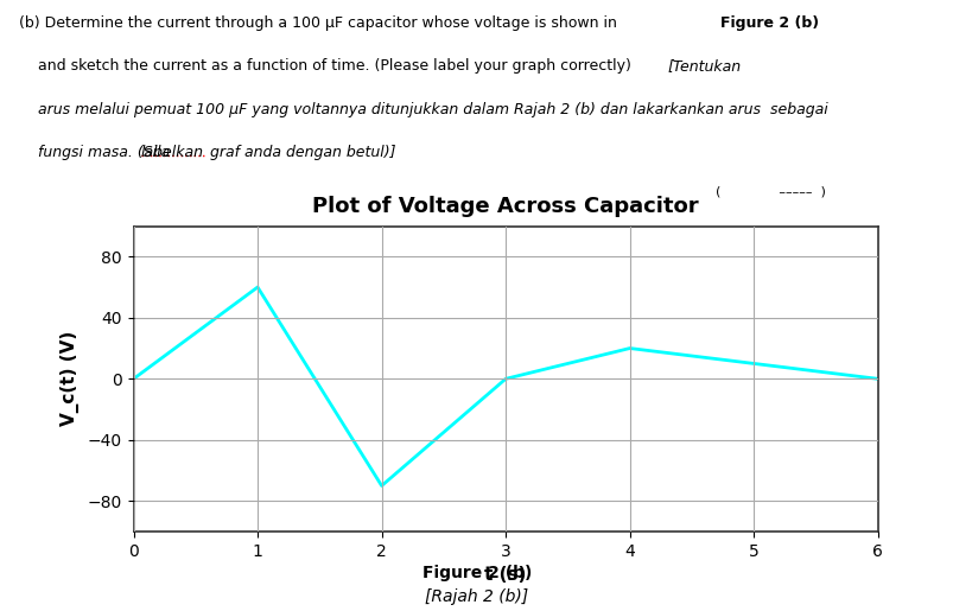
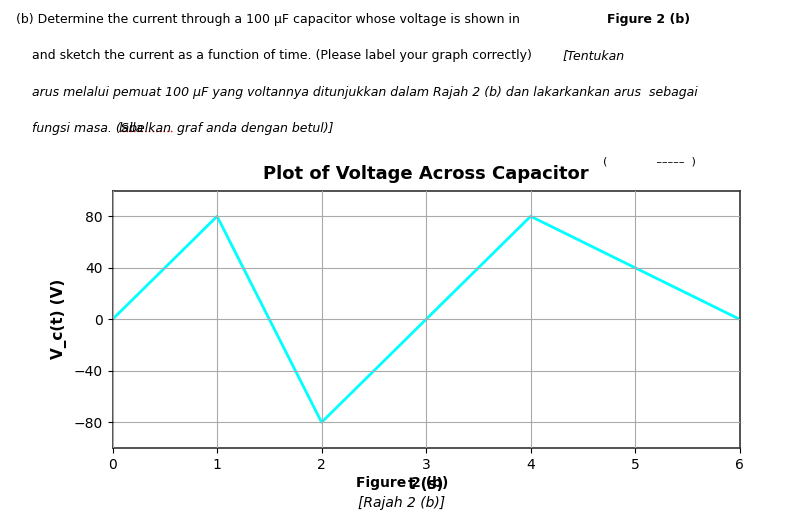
1: 60 -> 80
2: -70 -> -80
4: 20 -> 80
